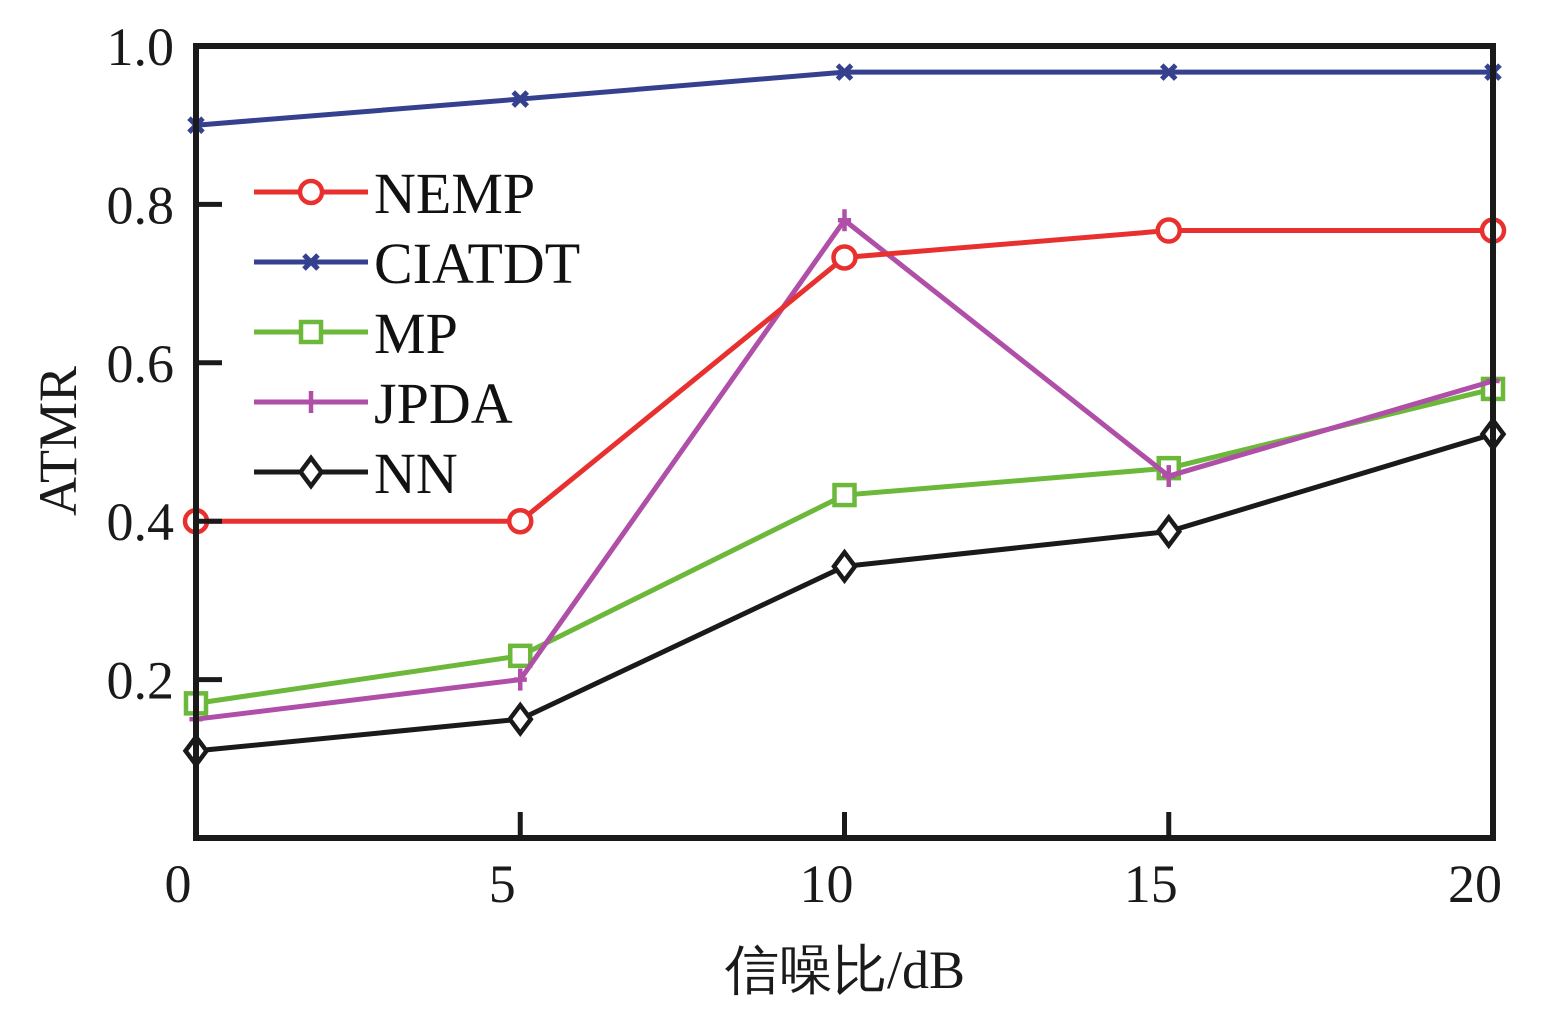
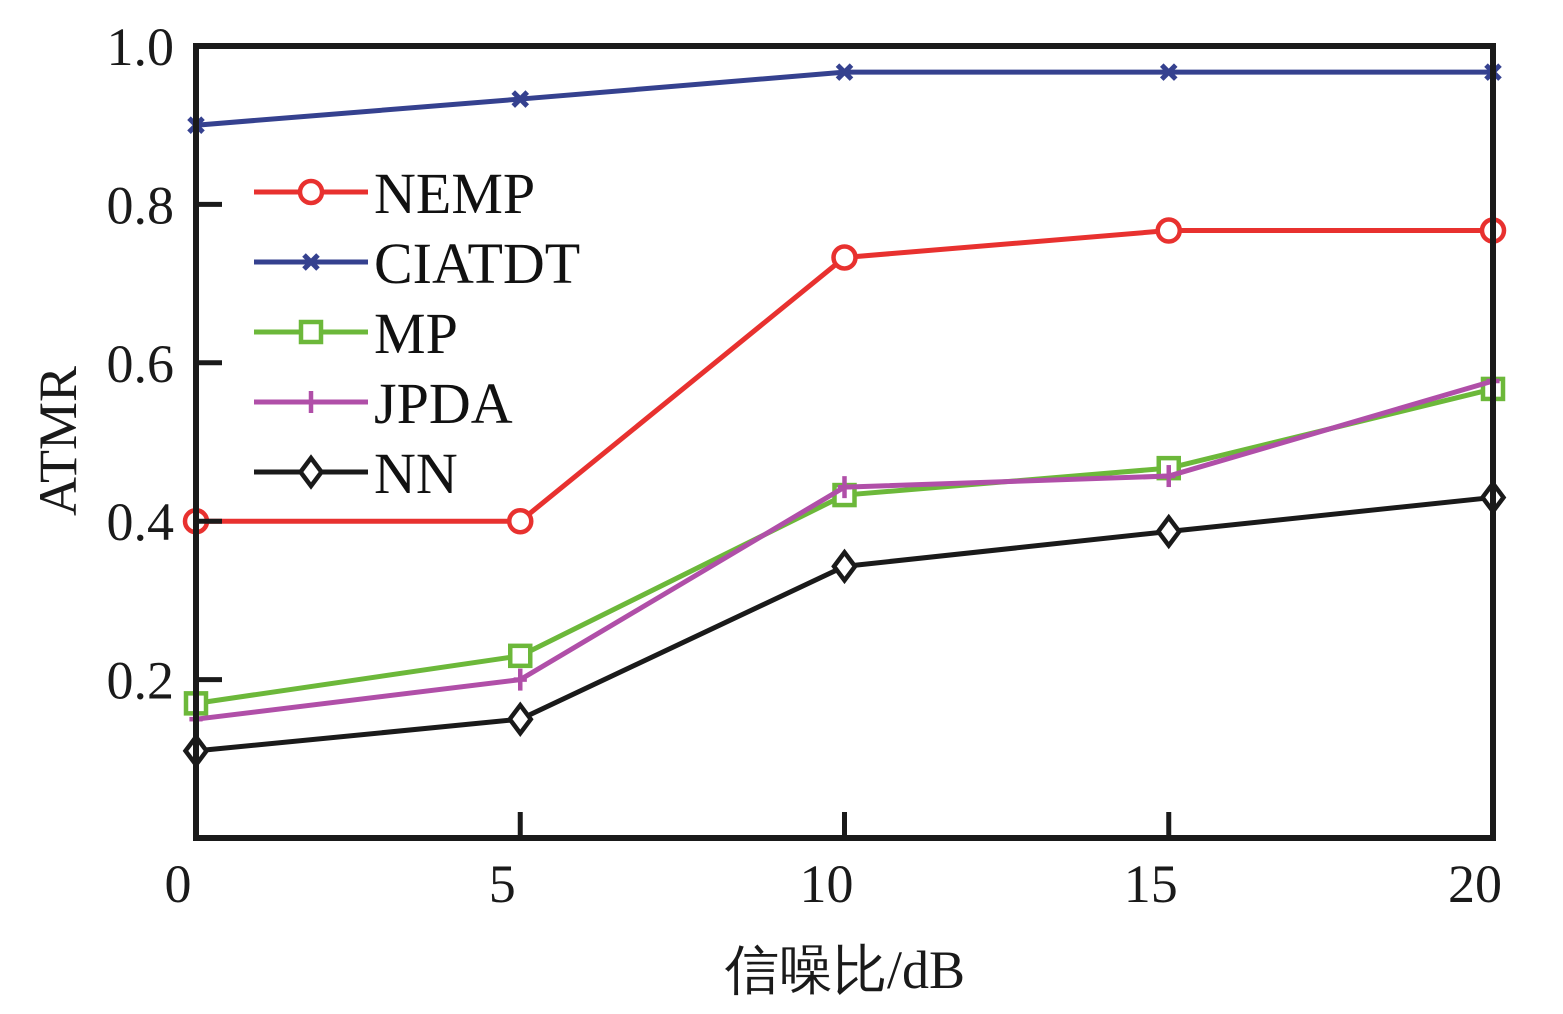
JPDA/10: 0.78 -> 0.44
NN/20: 0.51 -> 0.43
